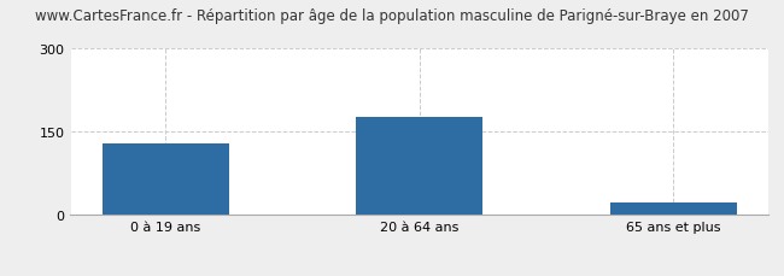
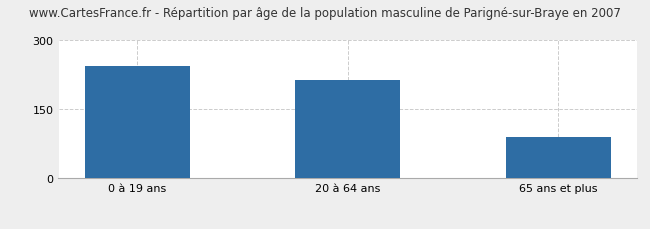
0 à 19 ans: 130 -> 245
20 à 64 ans: 178 -> 215
65 ans et plus: 22 -> 90
